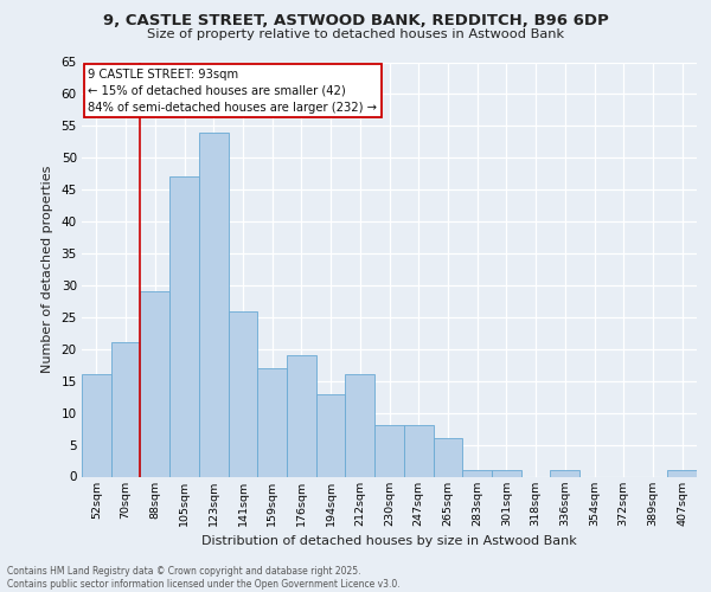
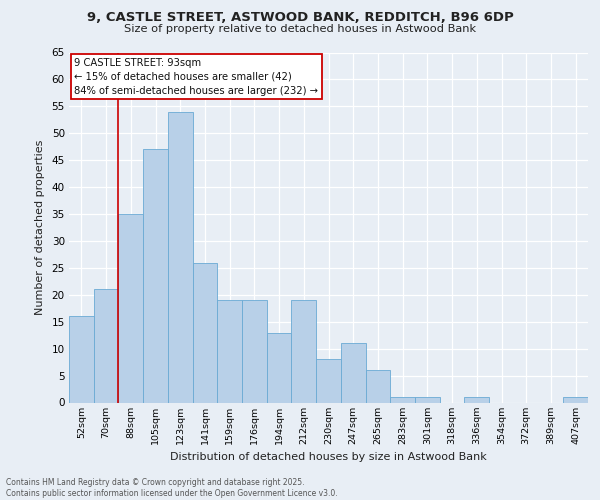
88sqm: 29 -> 35
159sqm: 17 -> 19
212sqm: 16 -> 19
247sqm: 8 -> 11
